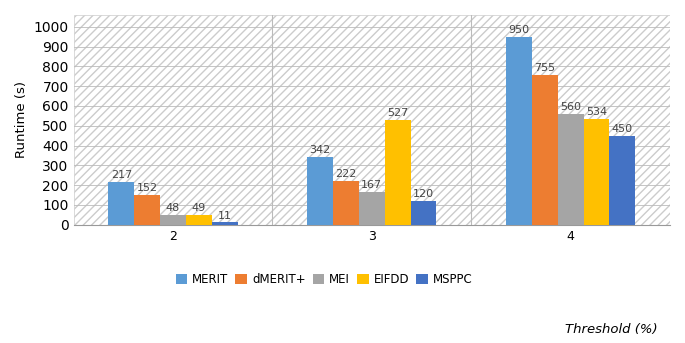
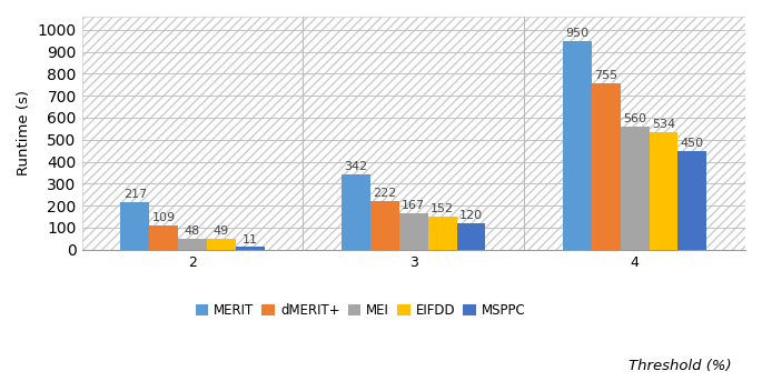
dMERIT+/2: 152 -> 109
EIFDD/3: 527 -> 152
